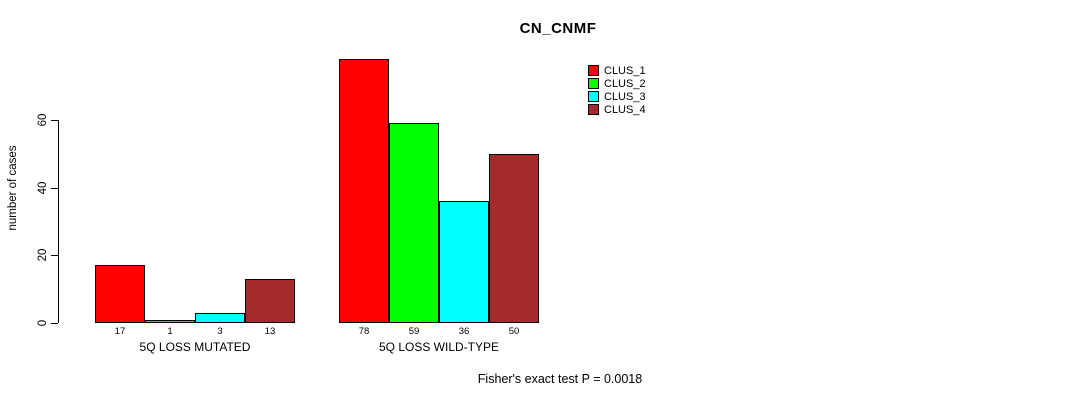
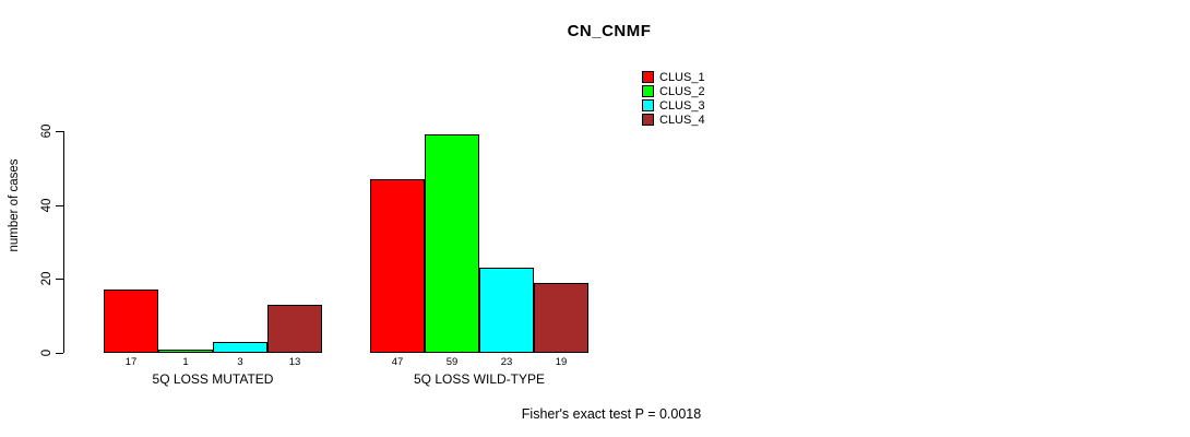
CLUS_1/5Q LOSS WILD-TYPE: 78 -> 47
CLUS_3/5Q LOSS WILD-TYPE: 36 -> 23
CLUS_4/5Q LOSS WILD-TYPE: 50 -> 19
